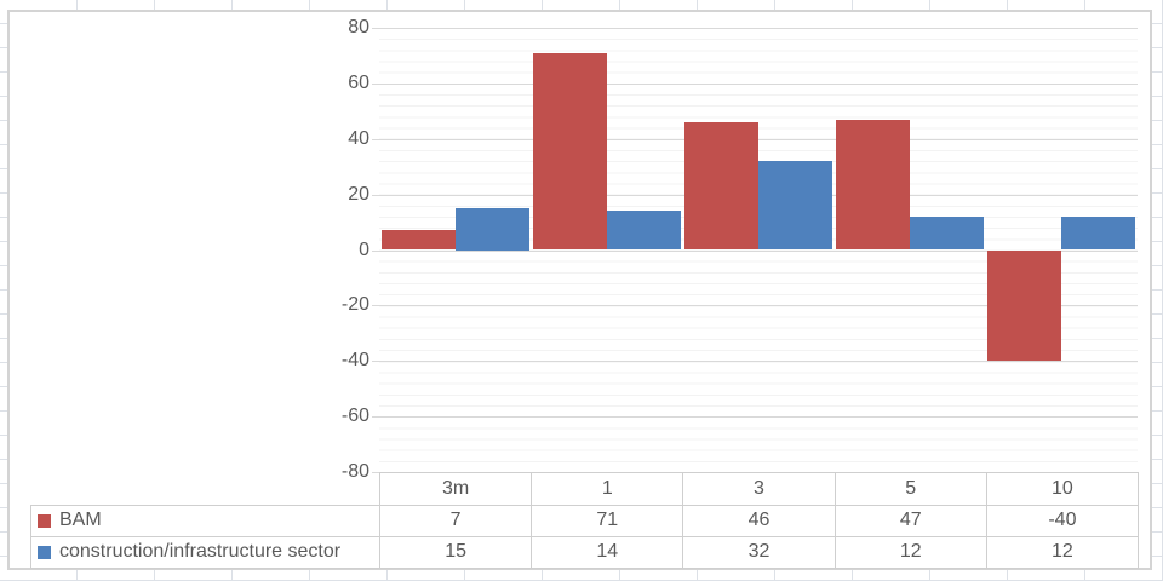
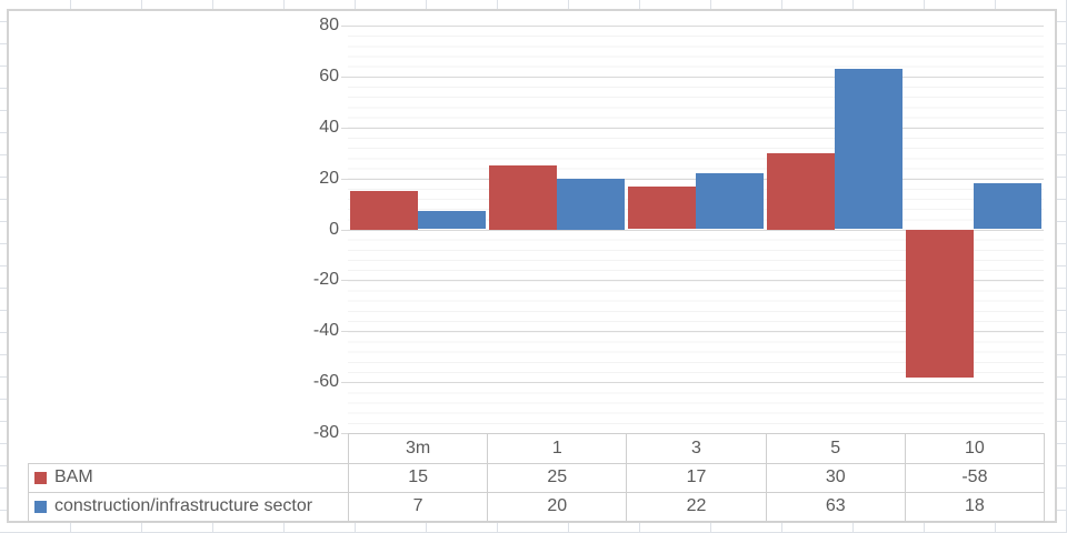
BAM/3m: 7 -> 15
construction/infrastructure sector/3m: 15 -> 7
BAM/1: 71 -> 25
construction/infrastructure sector/1: 14 -> 20
BAM/3: 46 -> 17
construction/infrastructure sector/3: 32 -> 22
BAM/5: 47 -> 30
construction/infrastructure sector/5: 12 -> 63
BAM/10: -40 -> -58
construction/infrastructure sector/10: 12 -> 18
